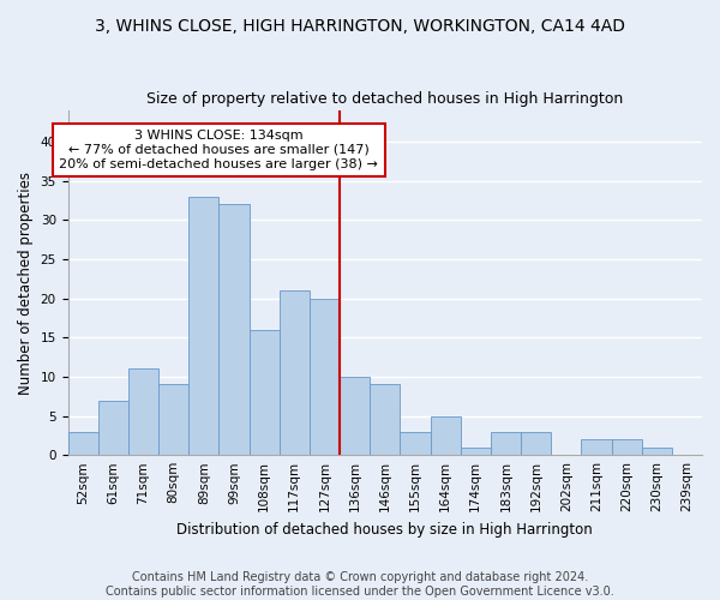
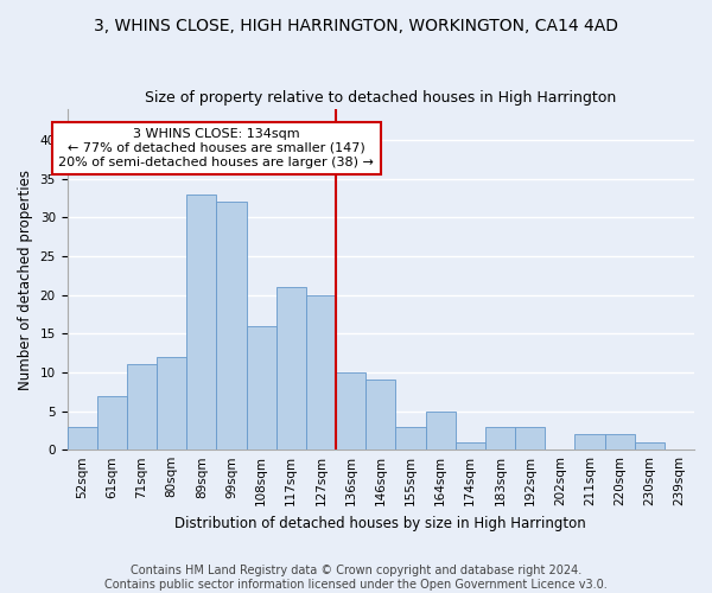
80sqm: 9 -> 12
